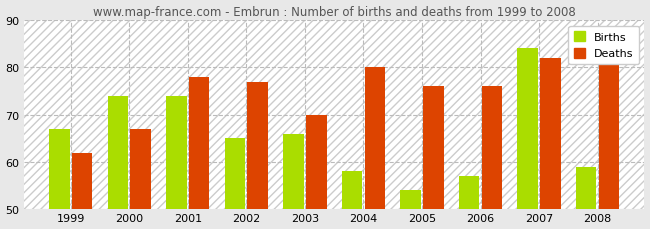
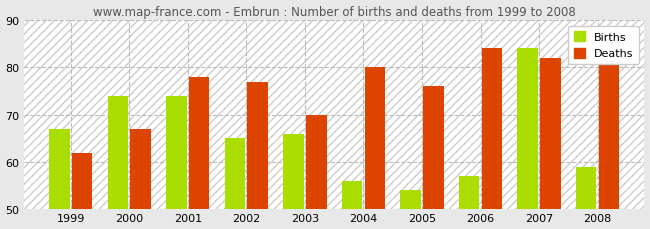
Births/2004: 58 -> 56
Deaths/2006: 76 -> 84
